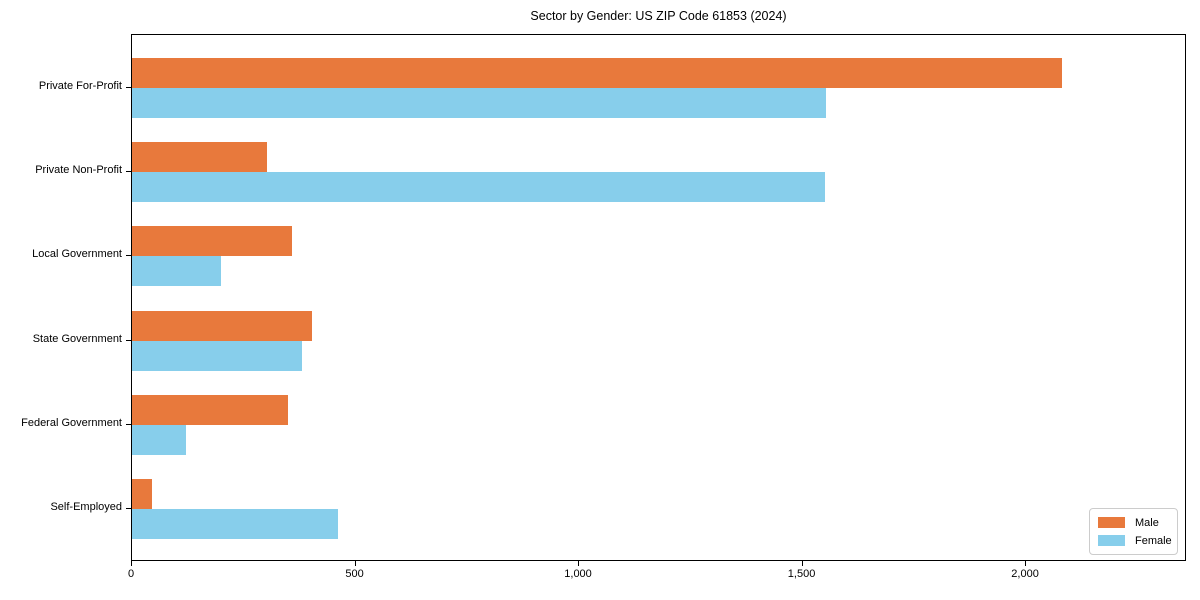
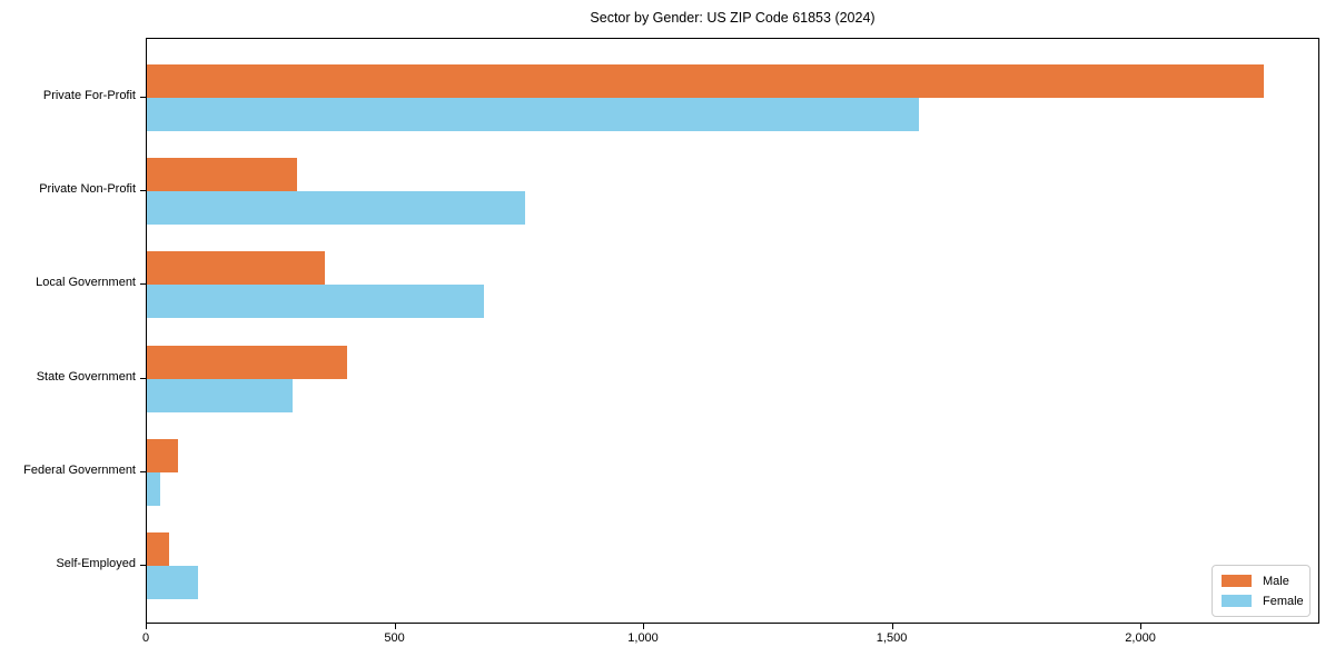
Male/Private For-Profit: 2080 -> 2240
Female/Private Non-Profit: 1550 -> 760
Female/Local Government: 200 -> 680
Female/State Government: 380 -> 290
Male/Federal Government: 350 -> 60
Female/Federal Government: 120 -> 30
Female/Self-Employed: 460 -> 100
